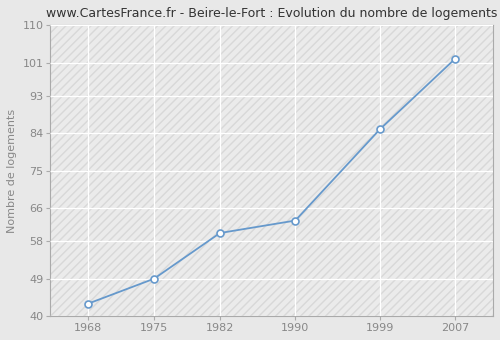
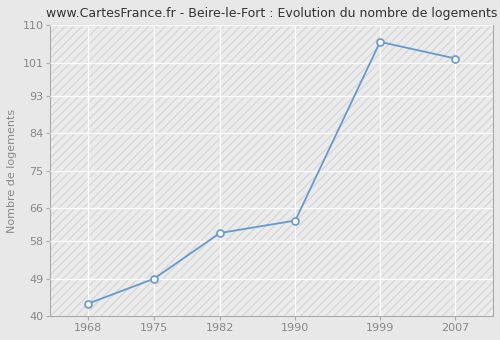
1999: 85 -> 106
